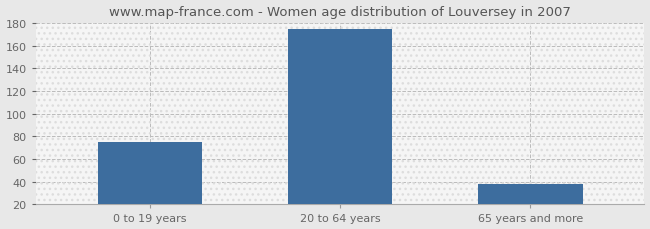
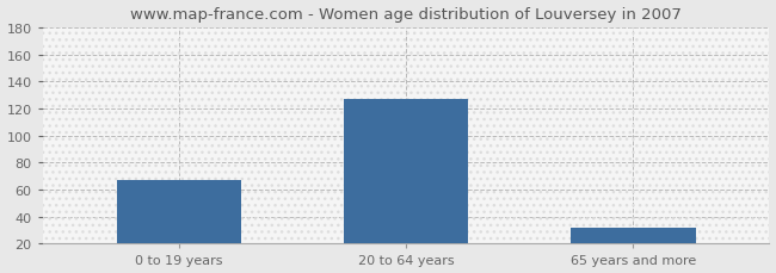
0 to 19 years: 75 -> 67
20 to 64 years: 175 -> 127
65 years and more: 38 -> 32
